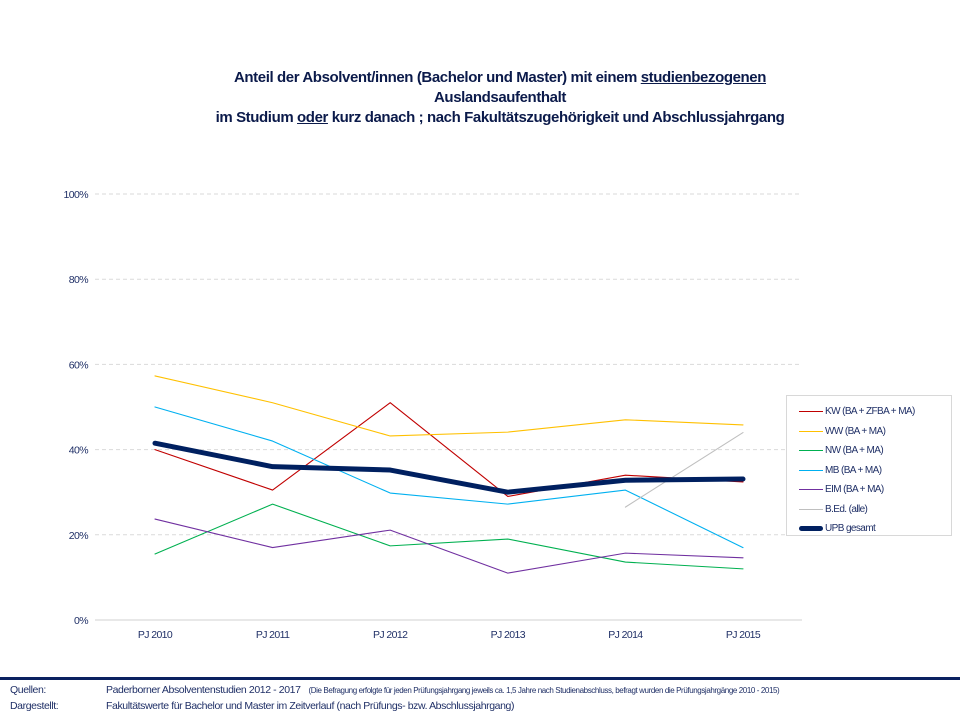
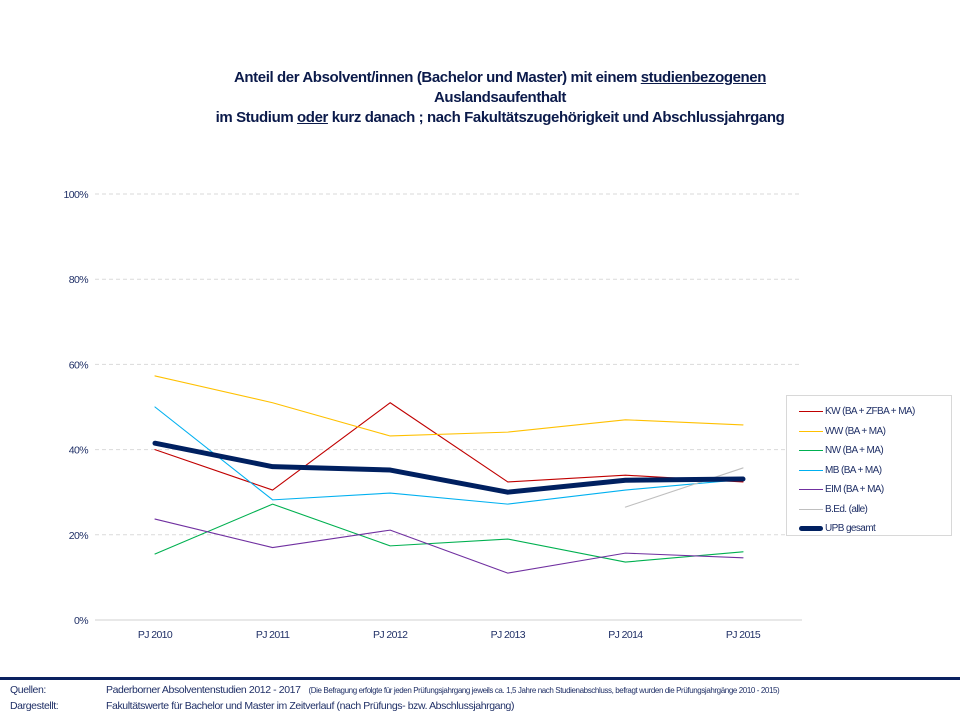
MB (BA + MA)/PJ 2011: 42% -> 28%
KW (BA + ZFBA + MA)/PJ 2013: 29% -> 32%
NW (BA + MA)/PJ 2015: 12% -> 16%
MB (BA + MA)/PJ 2015: 17% -> 33%
B.Ed. (alle)/PJ 2015: 44% -> 36%
